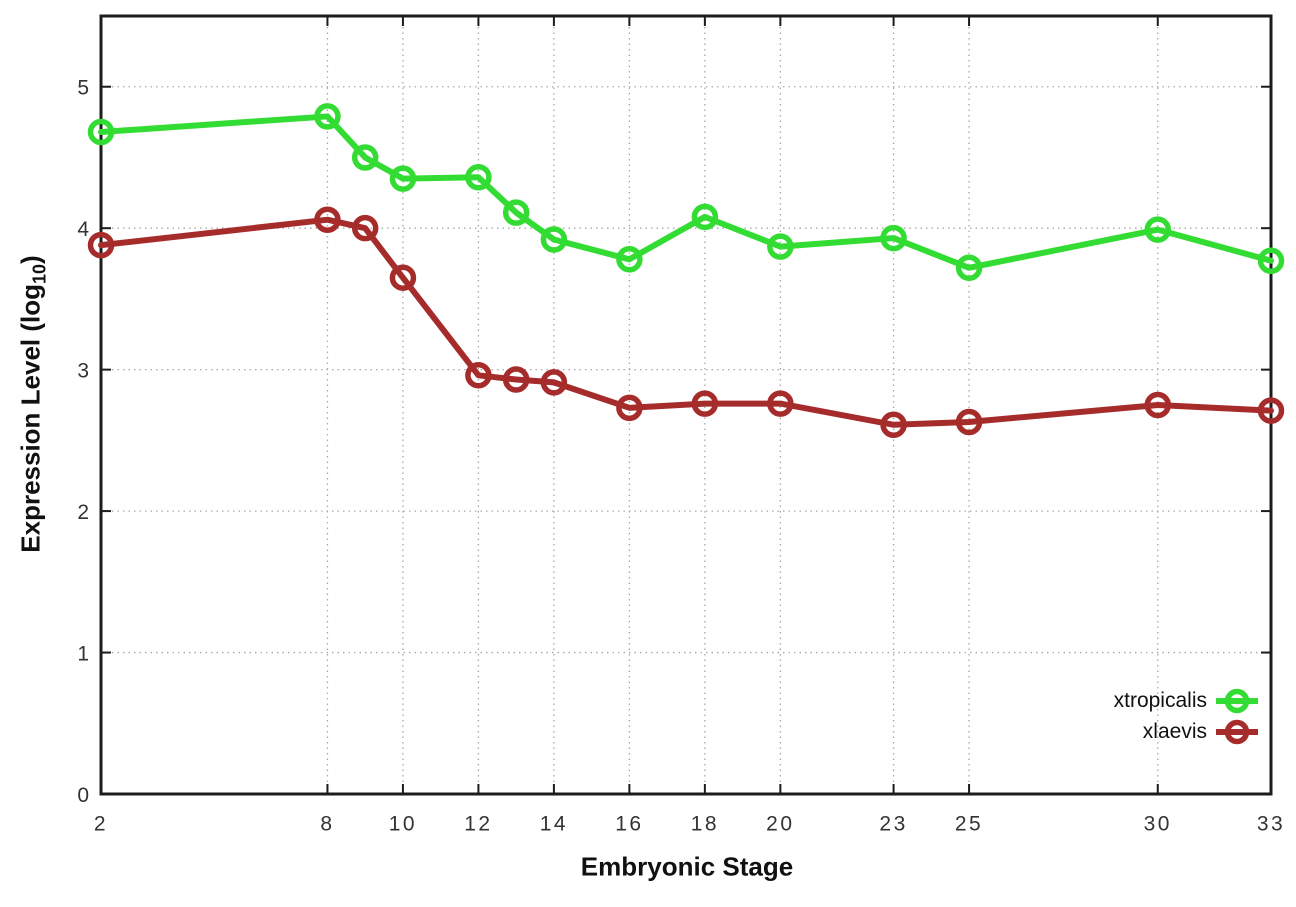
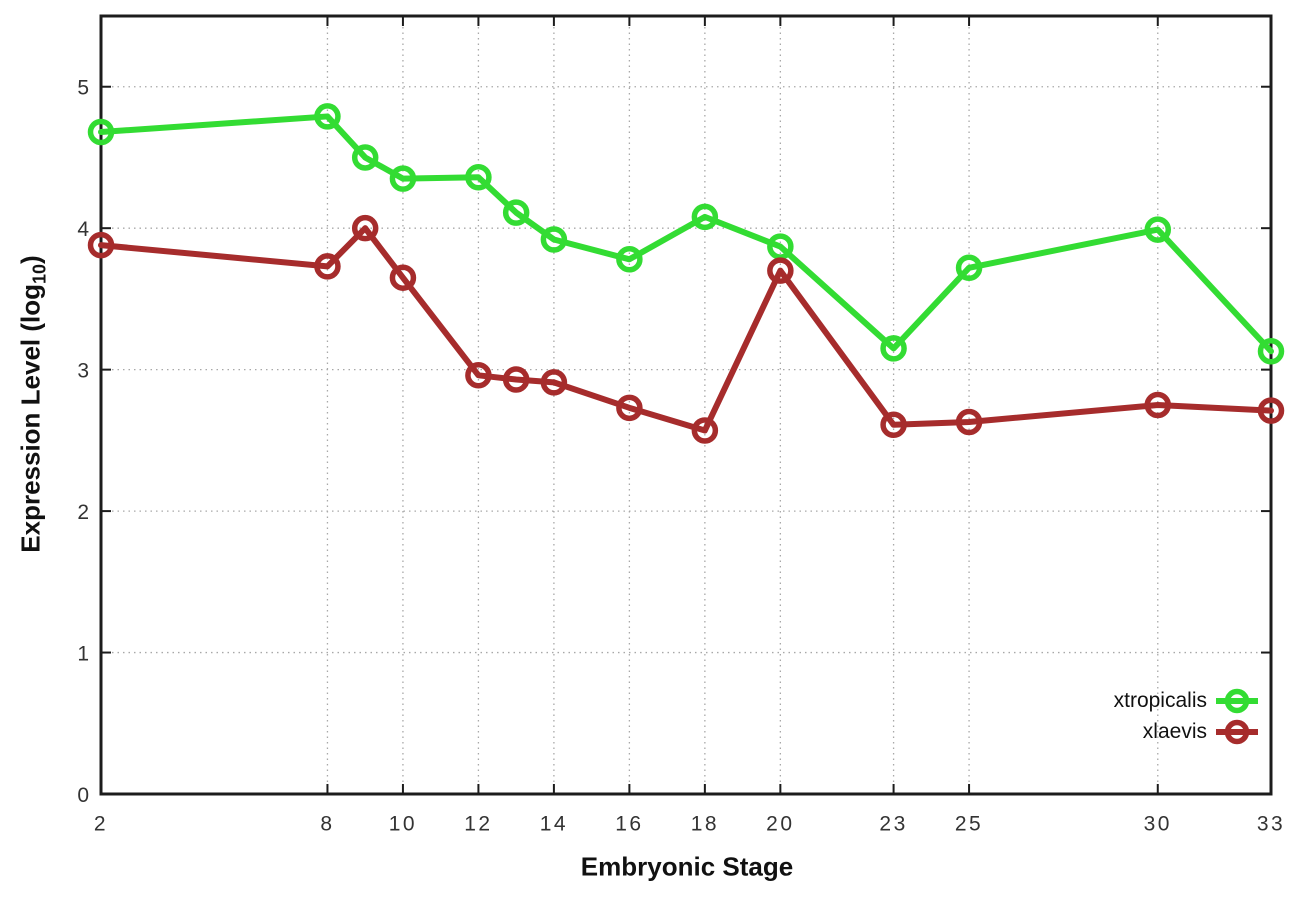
xlaevis/8: 4.06 -> 3.73
xlaevis/18: 2.76 -> 2.57
xlaevis/20: 2.76 -> 3.70
xtropicalis/23: 3.93 -> 3.15
xtropicalis/33: 3.77 -> 3.13
